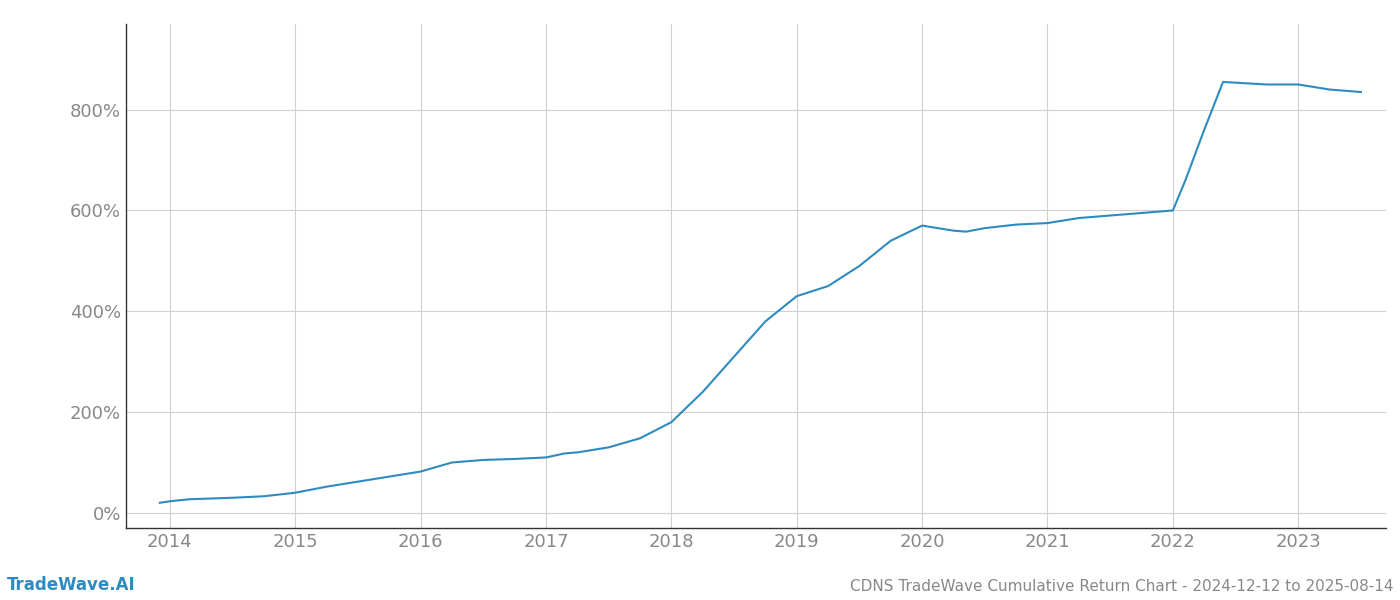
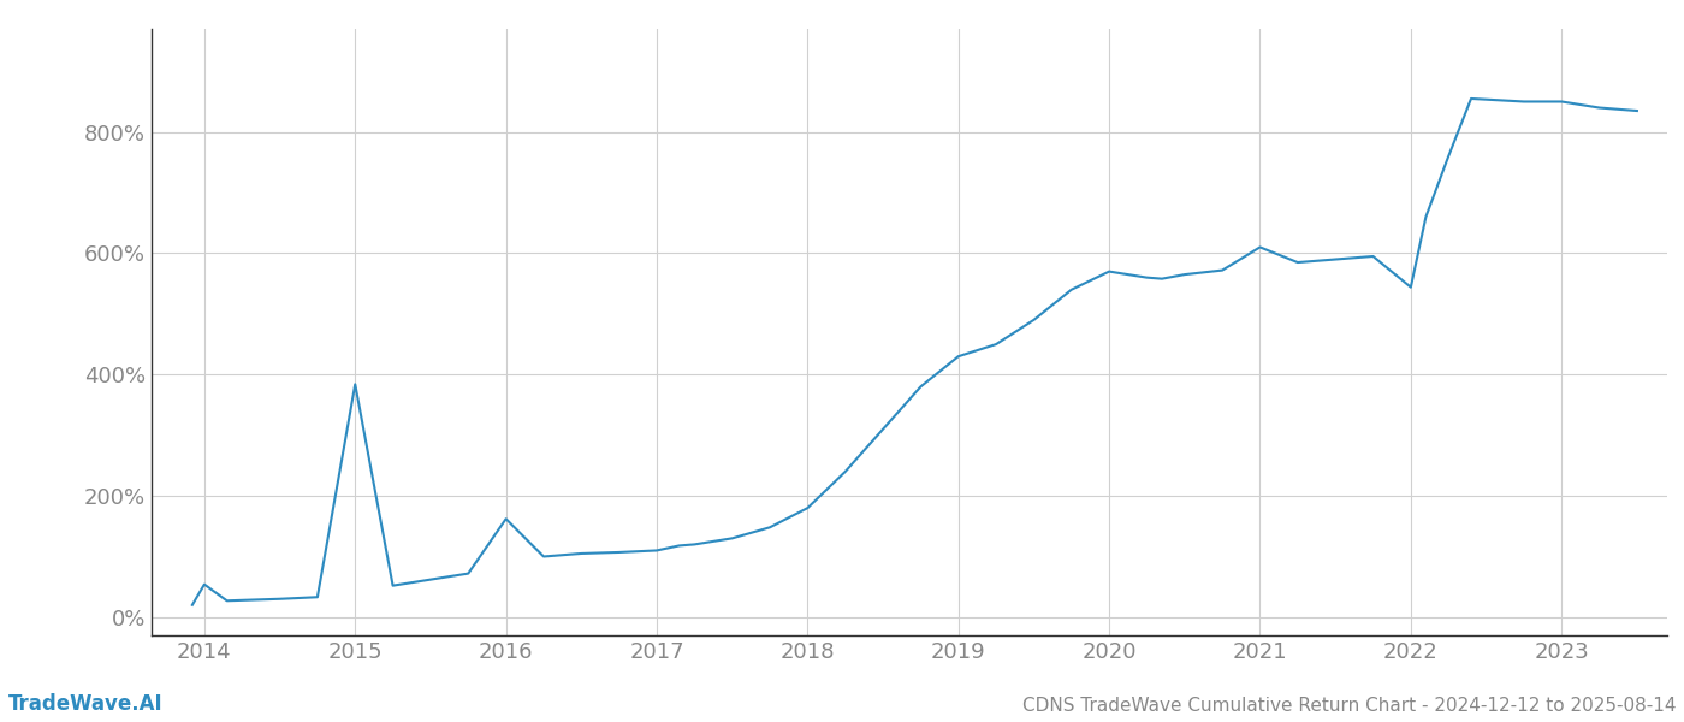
2014: 23% -> 54%
2015: 40% -> 384%
2016: 82% -> 162%
2021: 575% -> 610%
2022: 600% -> 544%
